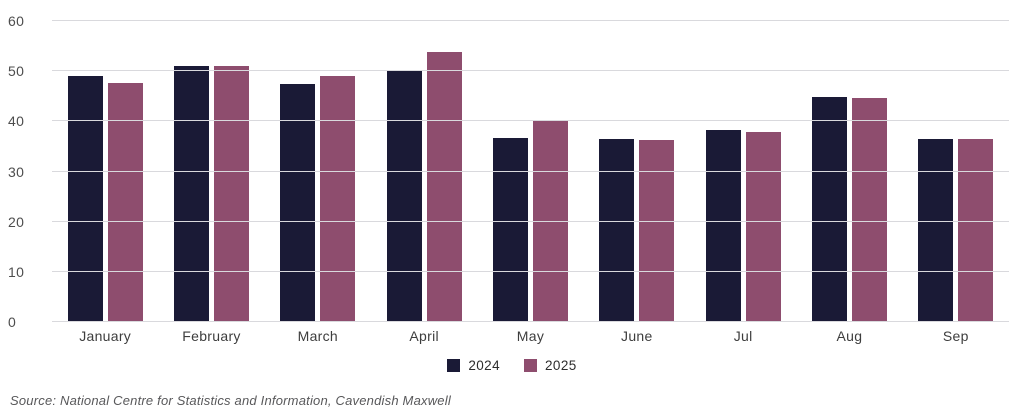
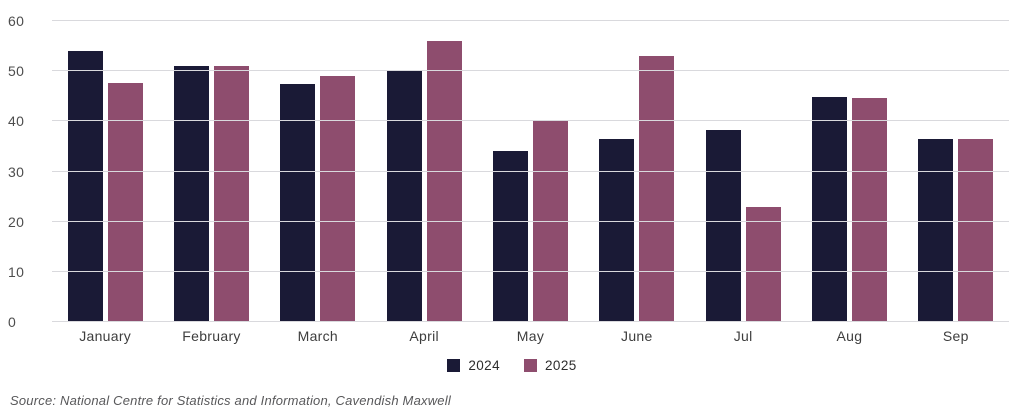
2024/January: 49 -> 54
2025/April: 54 -> 56
2024/May: 37 -> 34
2025/June: 36 -> 53
2025/Jul: 38 -> 23
